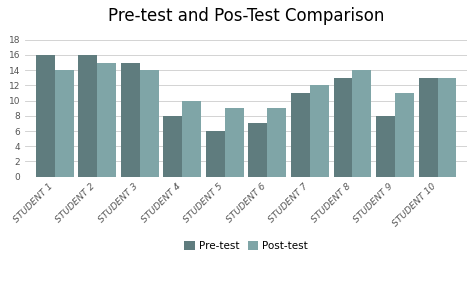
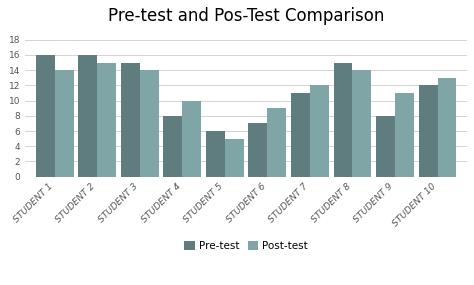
Post-test/STUDENT 5: 9 -> 5
Pre-test/STUDENT 8: 13 -> 15
Pre-test/STUDENT 10: 13 -> 12
